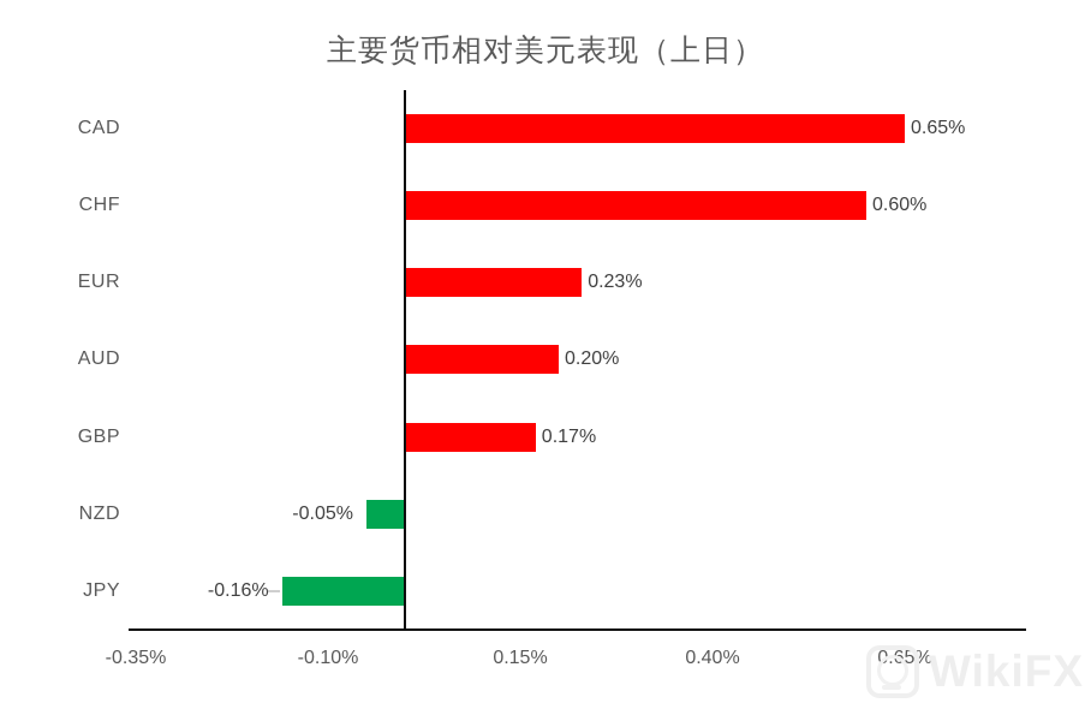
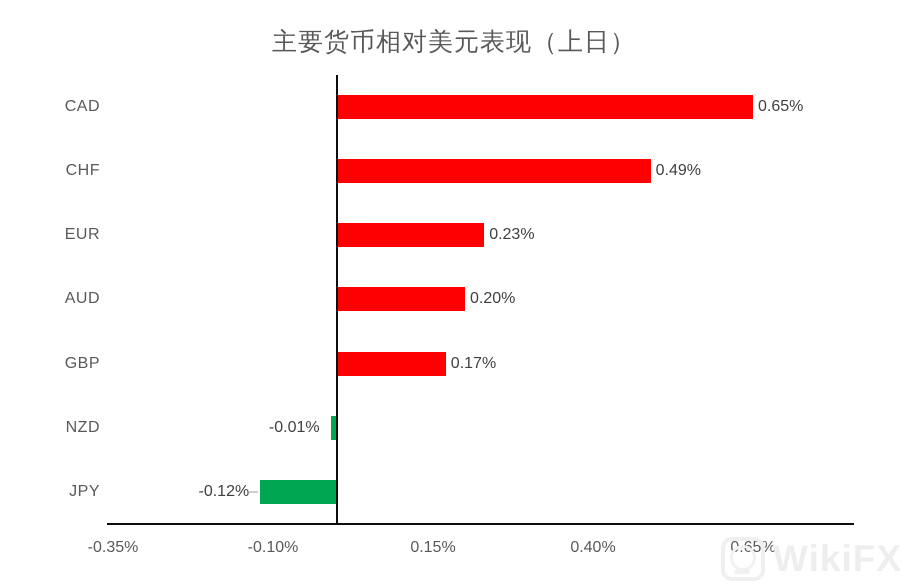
CHF: 0.60% -> 0.49%
NZD: -0.05% -> -0.01%
JPY: -0.16% -> -0.12%
